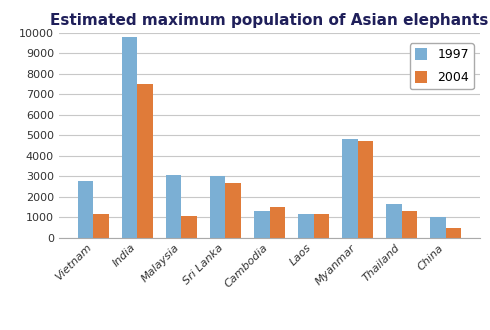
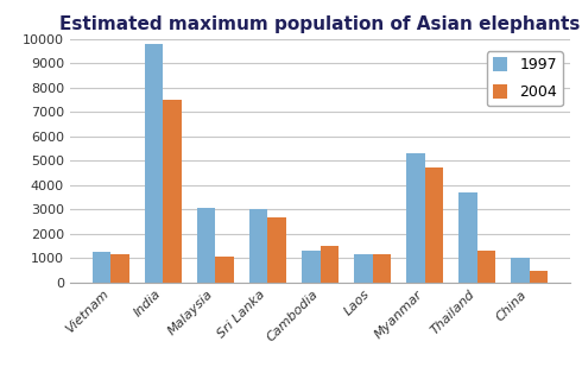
1997/Vietnam: 2750 -> 1250
1997/Myanmar: 4800 -> 5300
1997/Thailand: 1650 -> 3700
